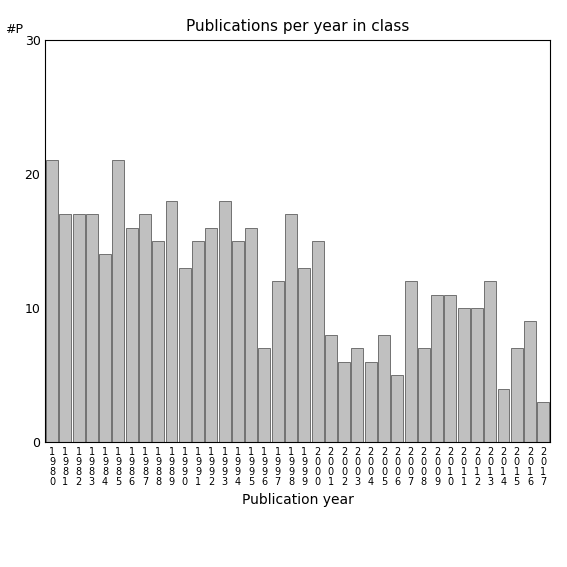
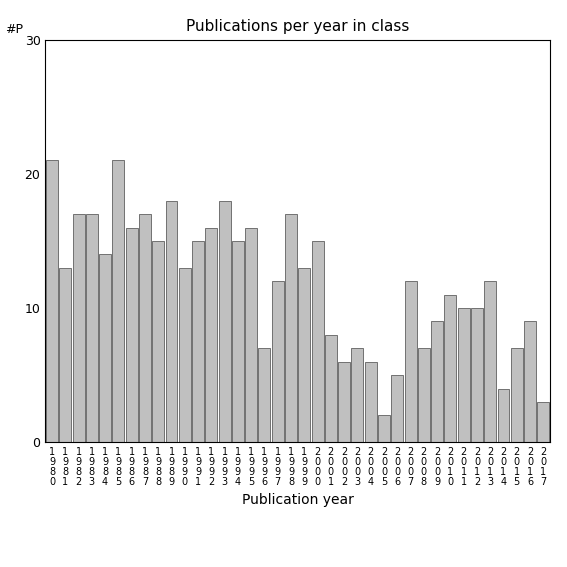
1 9 8 1: 17 -> 13
2 0 0 5: 8 -> 2
2 0 0 9: 11 -> 9
